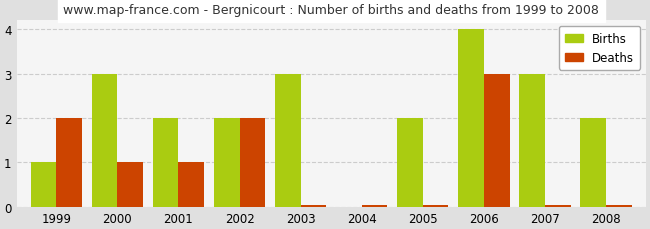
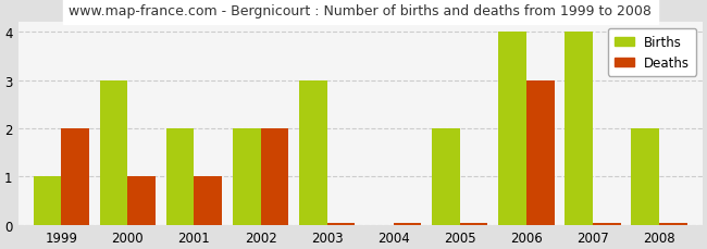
Births/2007: 3 -> 4
